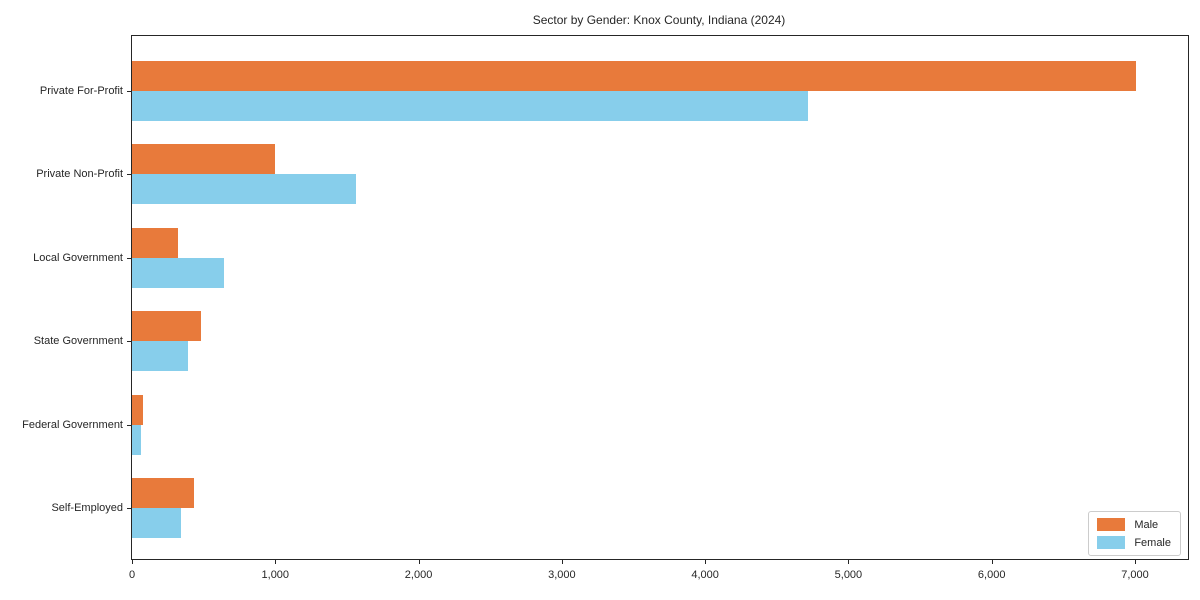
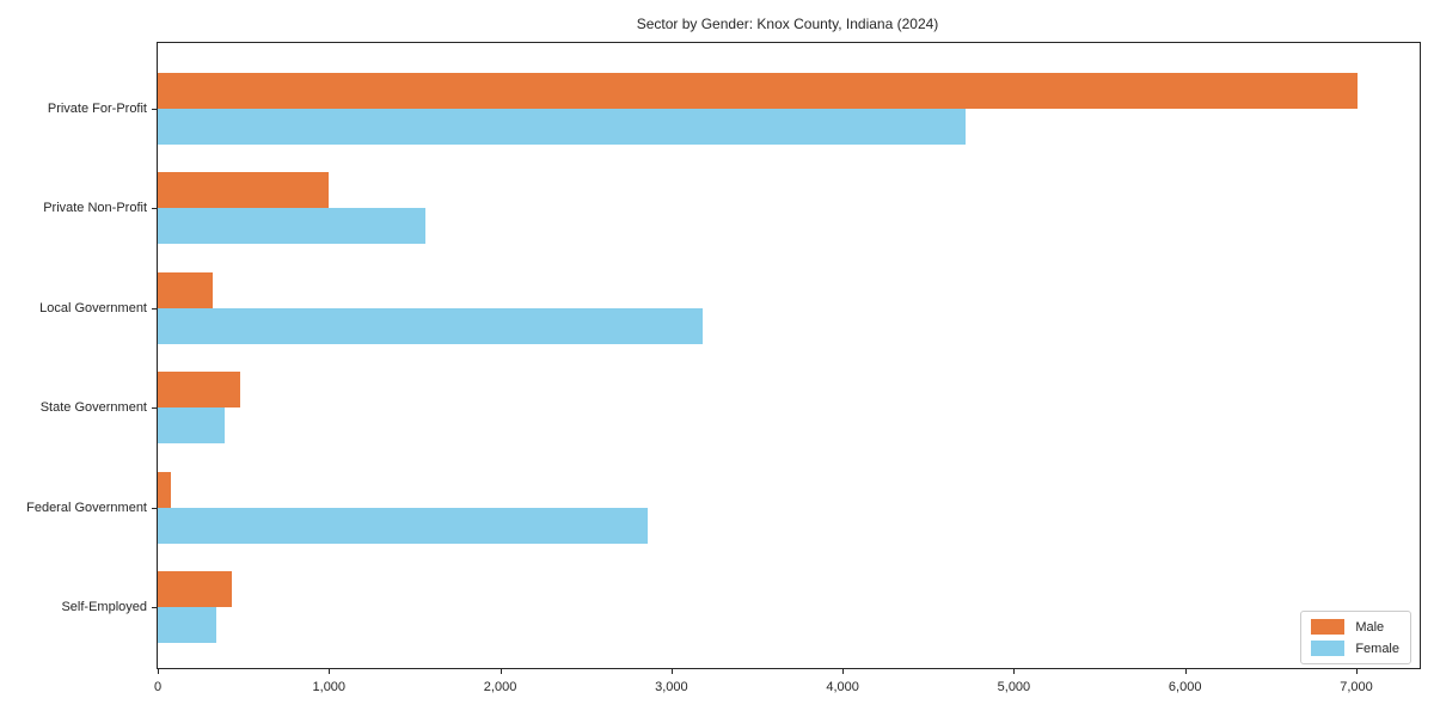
Female/Local Government: 640 -> 3180
Female/Federal Government: 60 -> 2860
